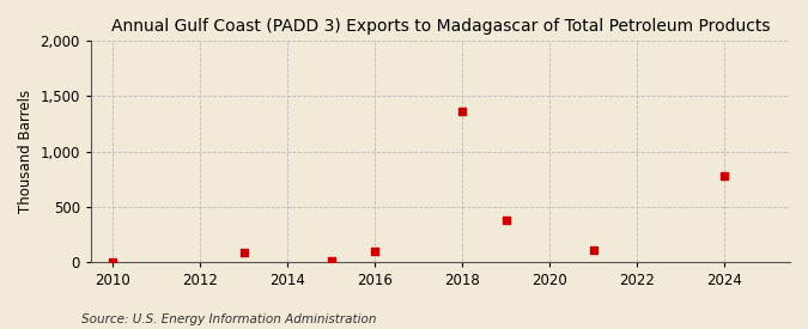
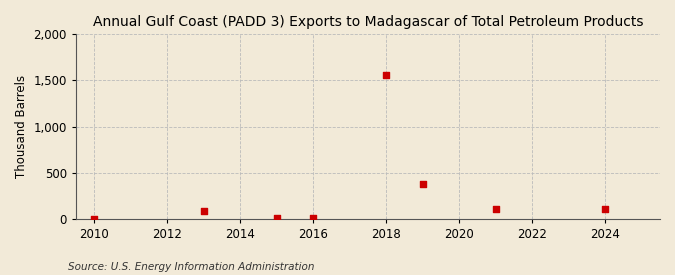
2016: 100 -> 0
2018: 1,360 -> 1,560
2024: 780 -> 110
